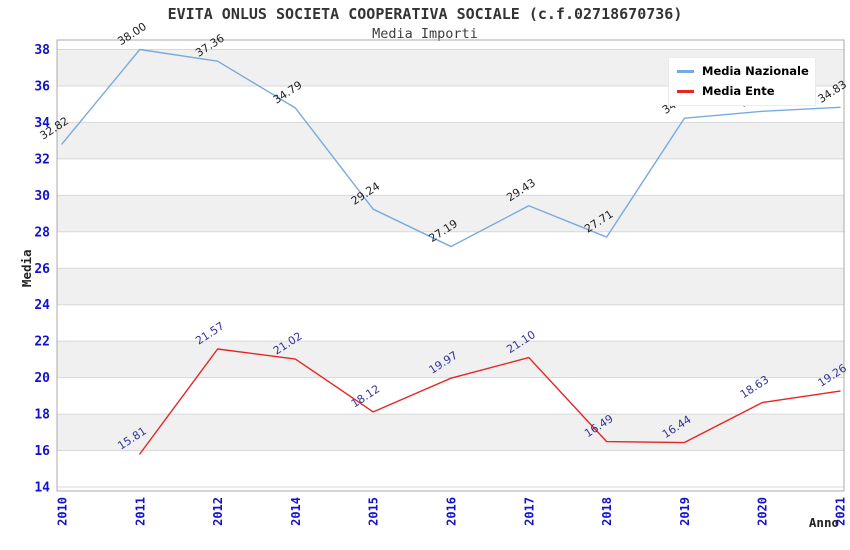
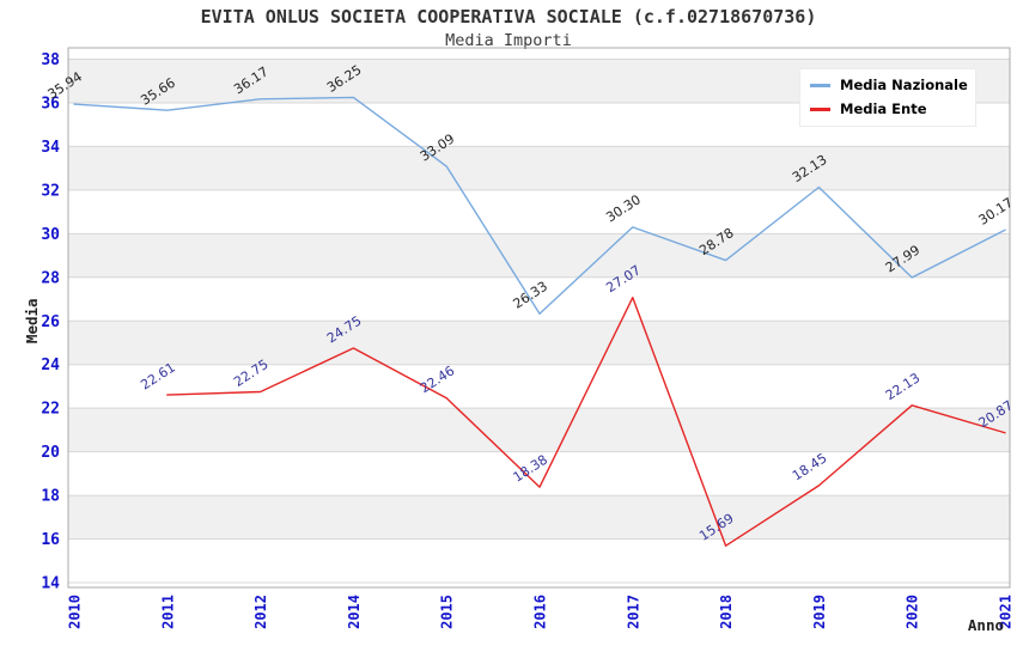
Media Nazionale/2010: 32.82 -> 35.94
Media Nazionale/2011: 38.00 -> 35.66
Media Ente/2011: 15.81 -> 22.61
Media Nazionale/2012: 37.36 -> 36.17
Media Ente/2012: 21.57 -> 22.75
Media Nazionale/2014: 34.79 -> 36.25
Media Ente/2014: 21.02 -> 24.75
Media Nazionale/2015: 29.24 -> 33.09
Media Ente/2015: 18.12 -> 22.46
Media Nazionale/2016: 27.19 -> 26.33
Media Ente/2016: 19.97 -> 18.38
Media Nazionale/2017: 29.43 -> 30.30
Media Ente/2017: 21.10 -> 27.07
Media Nazionale/2018: 27.71 -> 28.78
Media Ente/2018: 16.49 -> 15.69
Media Nazionale/2019: 34.23 -> 32.13
Media Ente/2019: 16.44 -> 18.45
Media Nazionale/2020: 34.61 -> 27.99
Media Ente/2020: 18.63 -> 22.13
Media Nazionale/2021: 34.83 -> 30.17
Media Ente/2021: 19.26 -> 20.87
